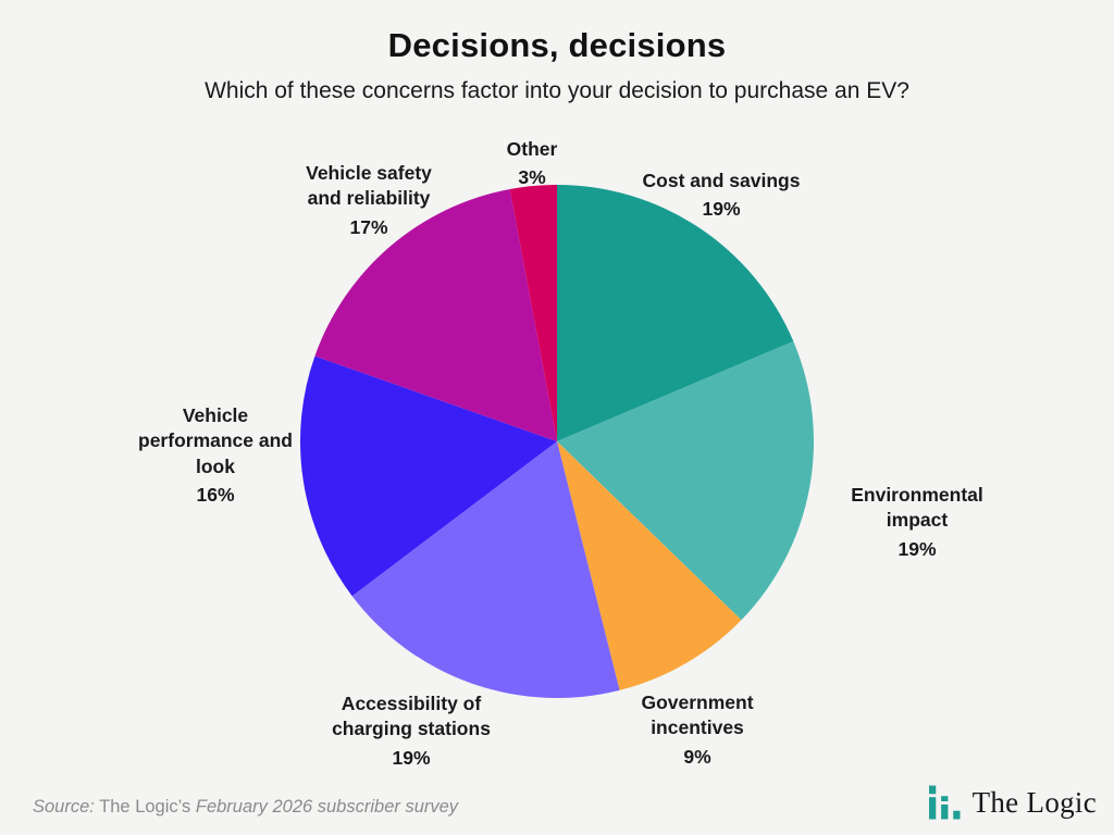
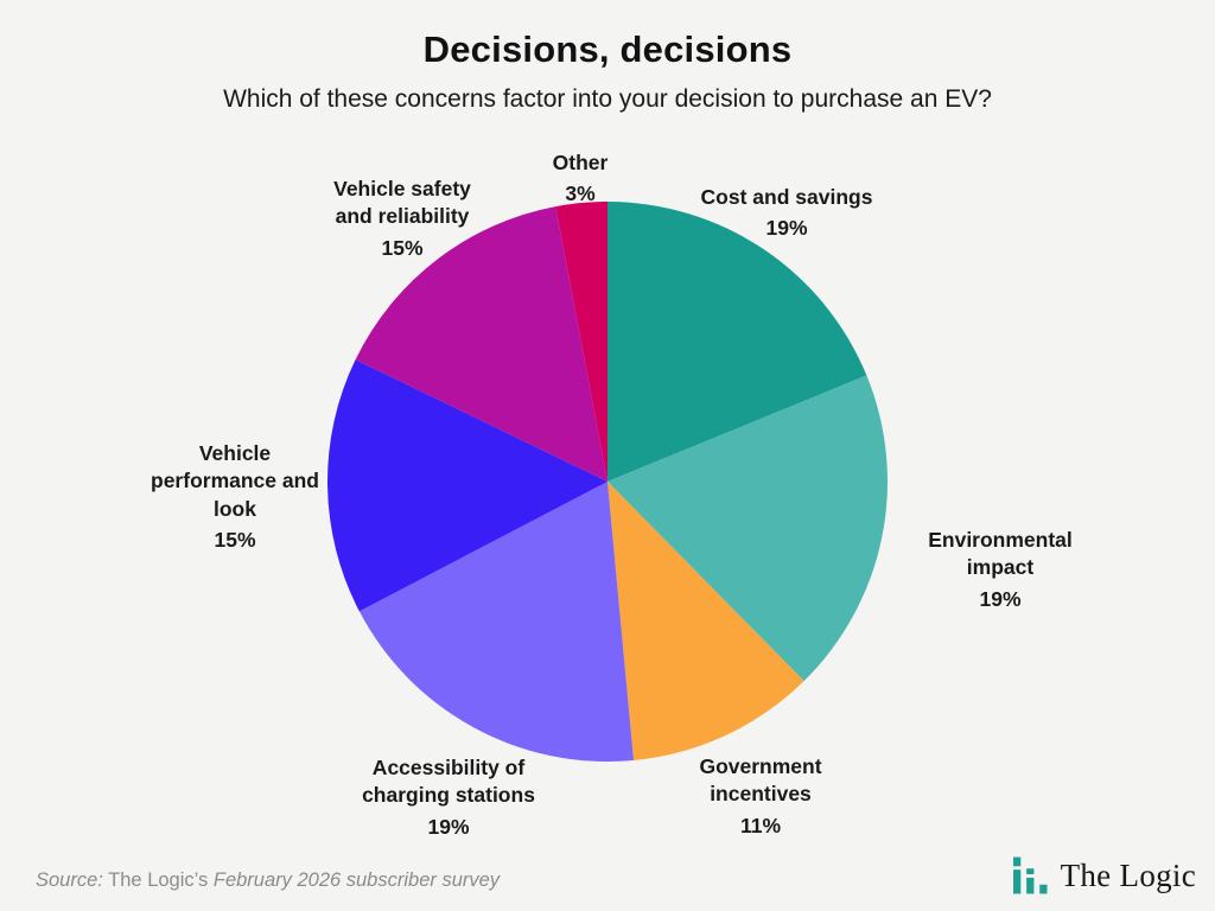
Government incentives: 9% -> 11%
Vehicle performance and look: 16% -> 15%
Vehicle safety and reliability: 17% -> 15%
